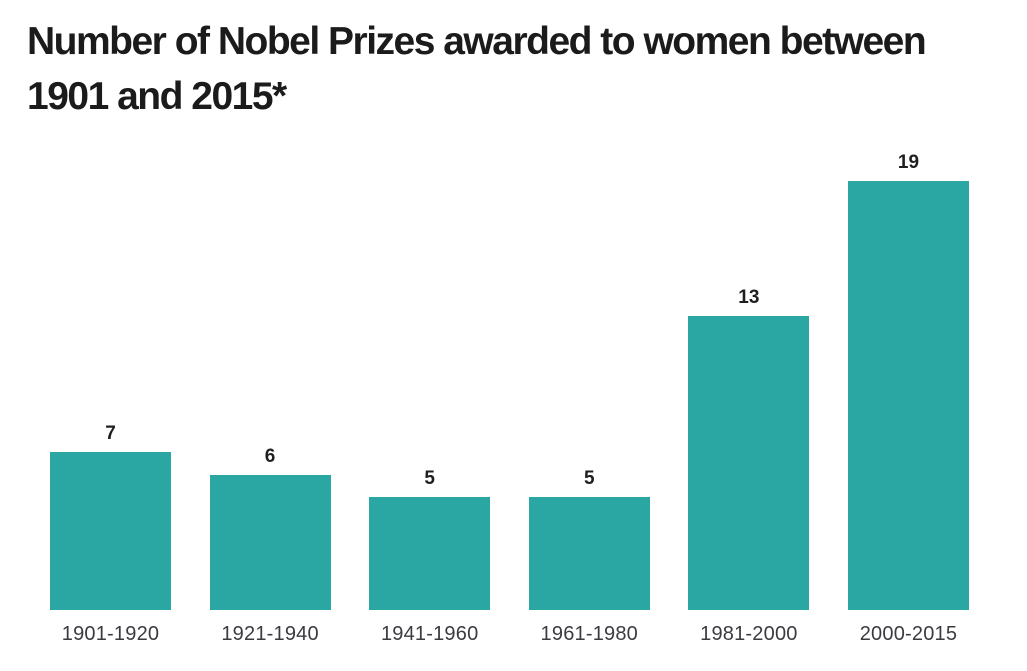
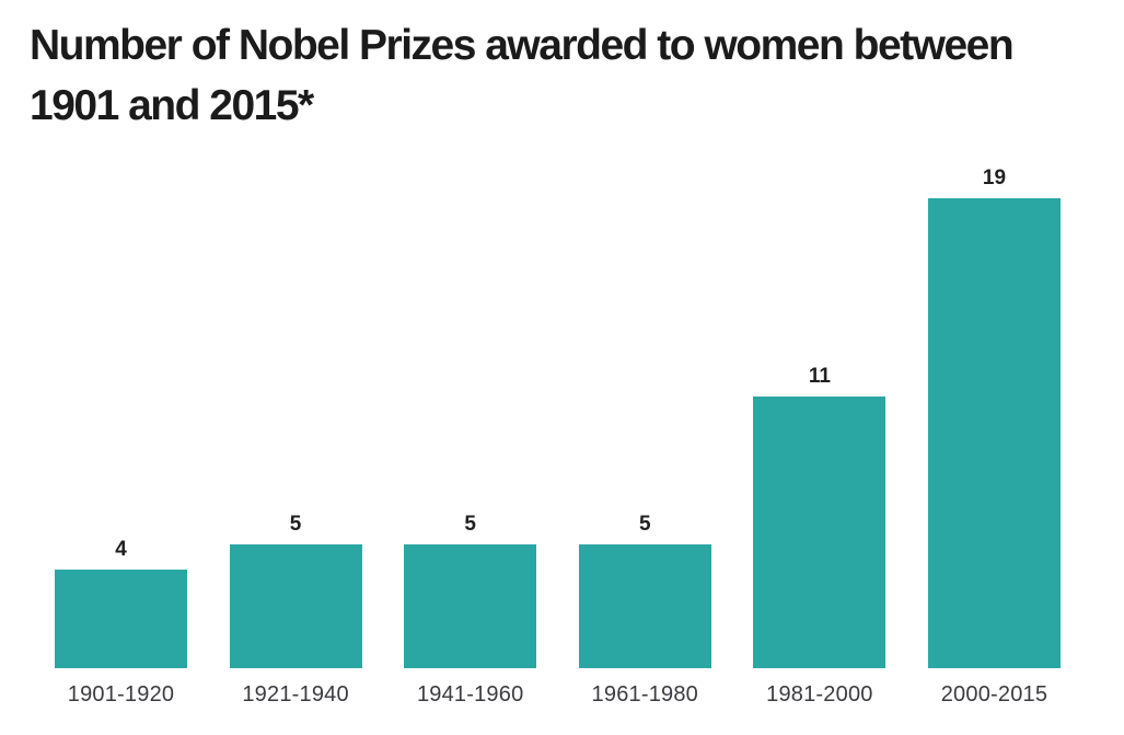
1901-1920: 7 -> 4
1921-1940: 6 -> 5
1981-2000: 13 -> 11
